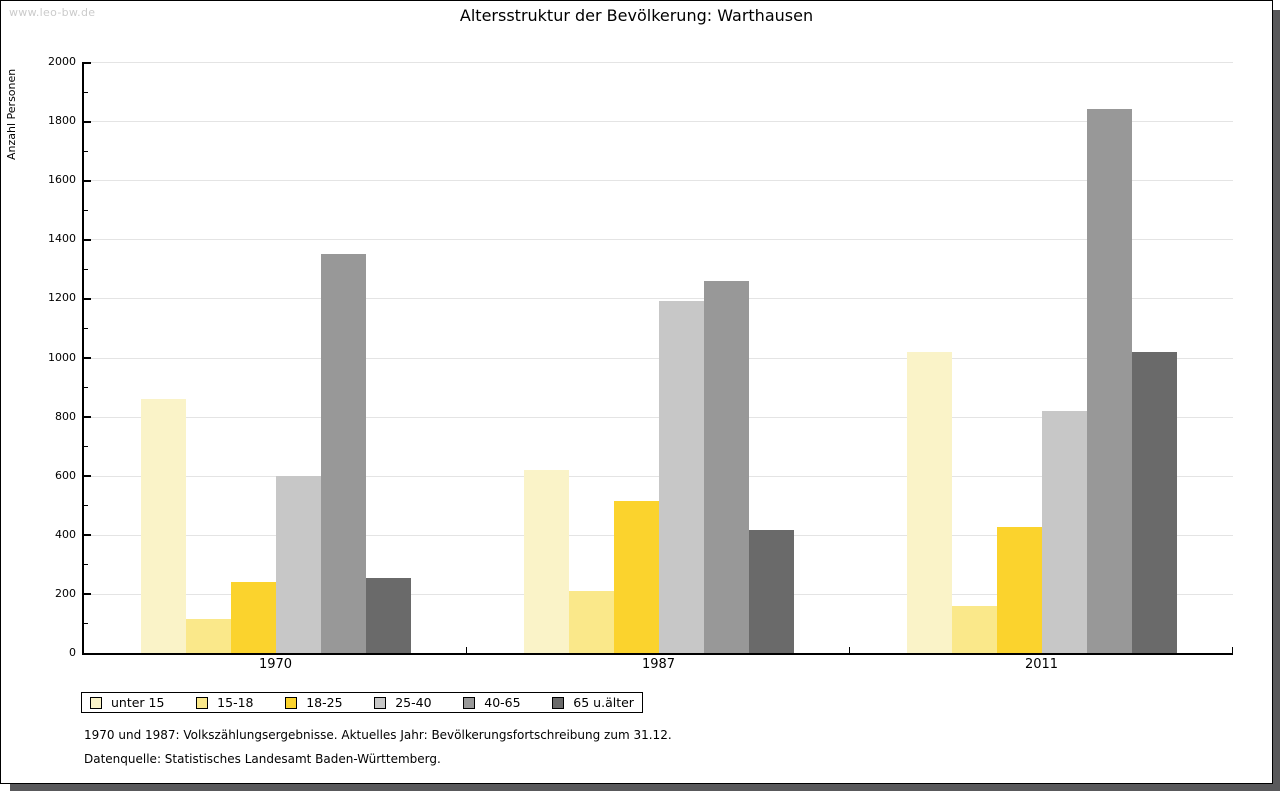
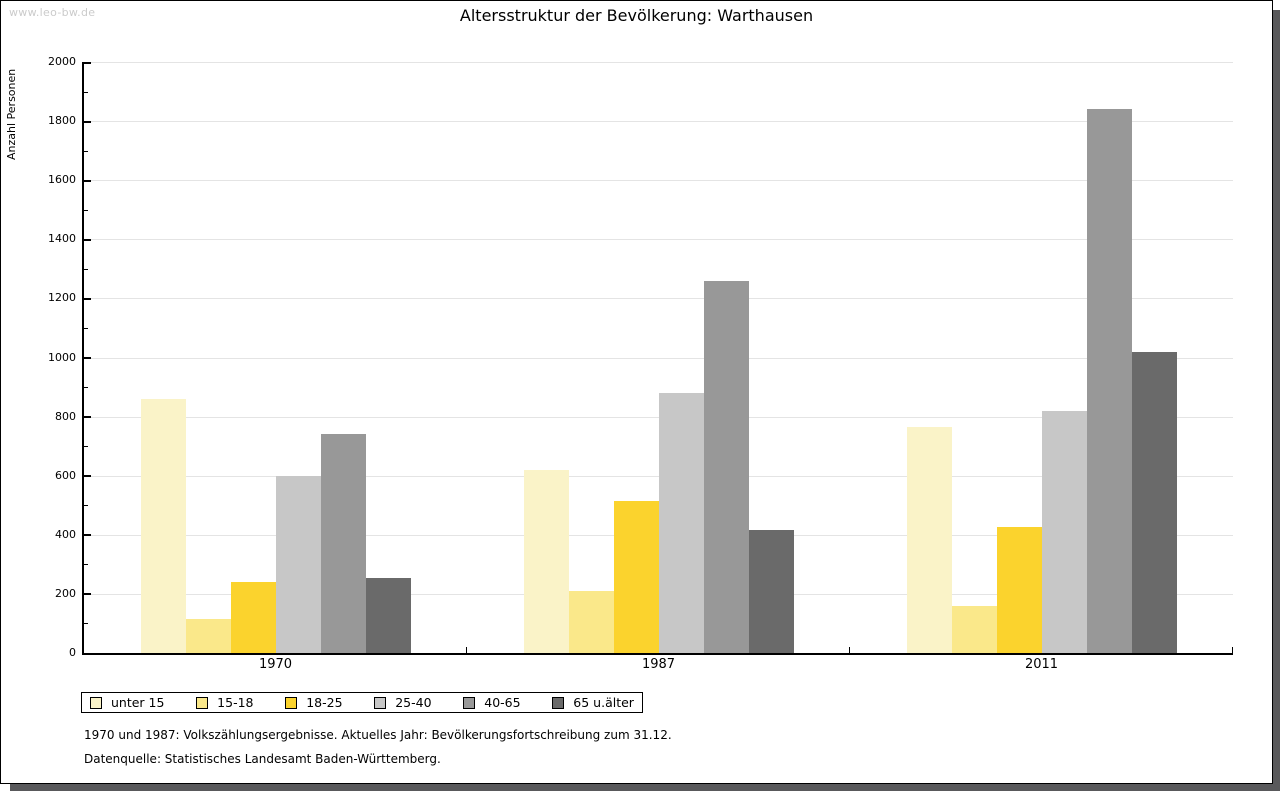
40-65/1970: 1350 -> 740
25-40/1987: 1190 -> 880
unter 15/2011: 1020 -> 760
